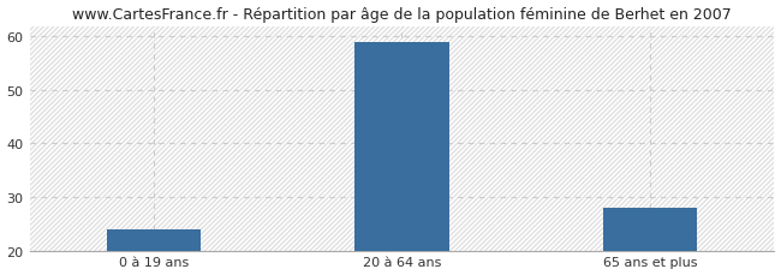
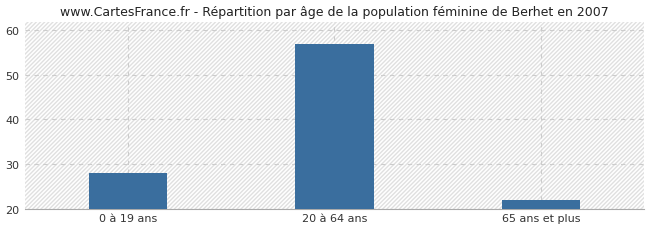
0 à 19 ans: 24 -> 28
20 à 64 ans: 59 -> 57
65 ans et plus: 28 -> 22
